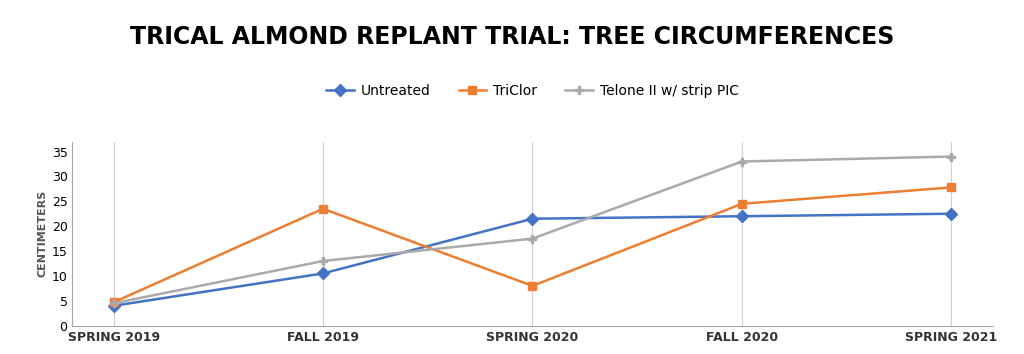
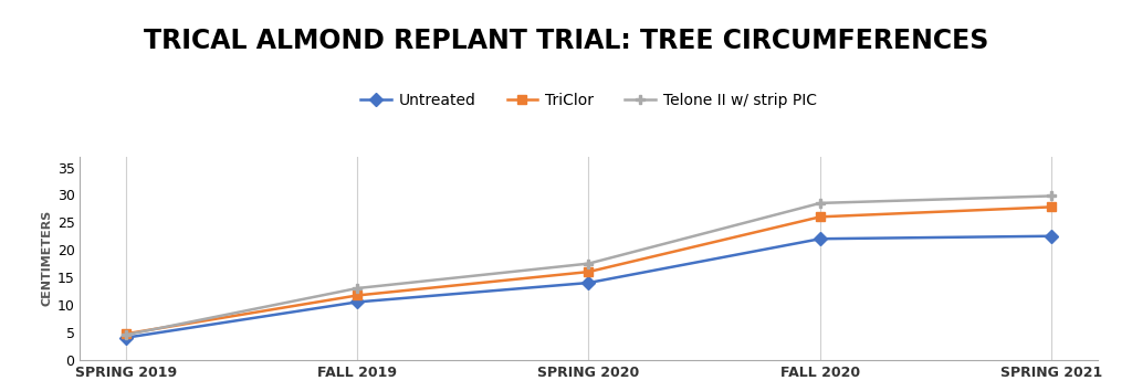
TriClor/FALL 2019: 23.5 -> 11.7
Untreated/SPRING 2020: 21.5 -> 14.0
TriClor/SPRING 2020: 8.0 -> 16.0
TriClor/FALL 2020: 24.5 -> 26.0
Telone II w/ strip PIC/FALL 2020: 33.0 -> 28.5
Telone II w/ strip PIC/SPRING 2021: 34.0 -> 29.8
